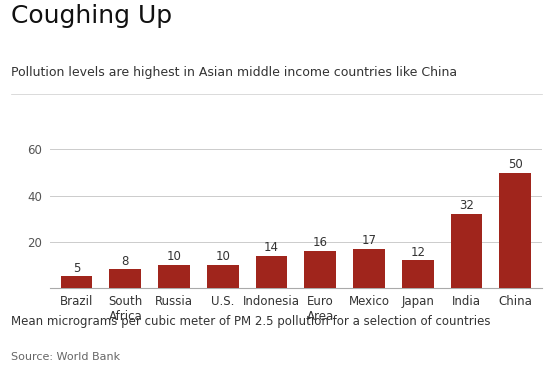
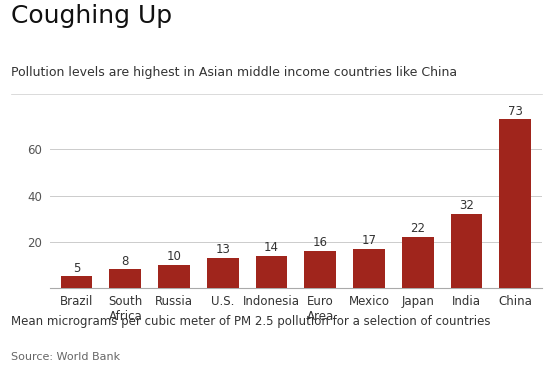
U.S.: 10 -> 13
Japan: 12 -> 22
China: 50 -> 73
